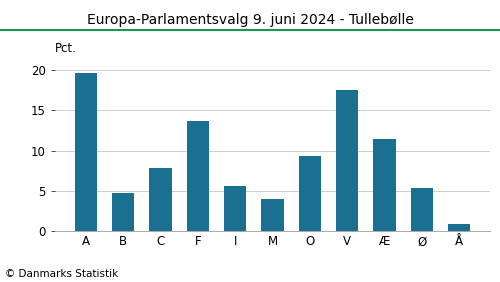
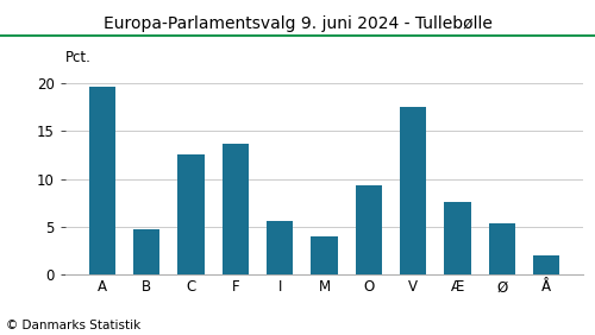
C: 7.9 -> 12.6
Æ: 11.5 -> 7.6
Å: 0.9 -> 2.0
